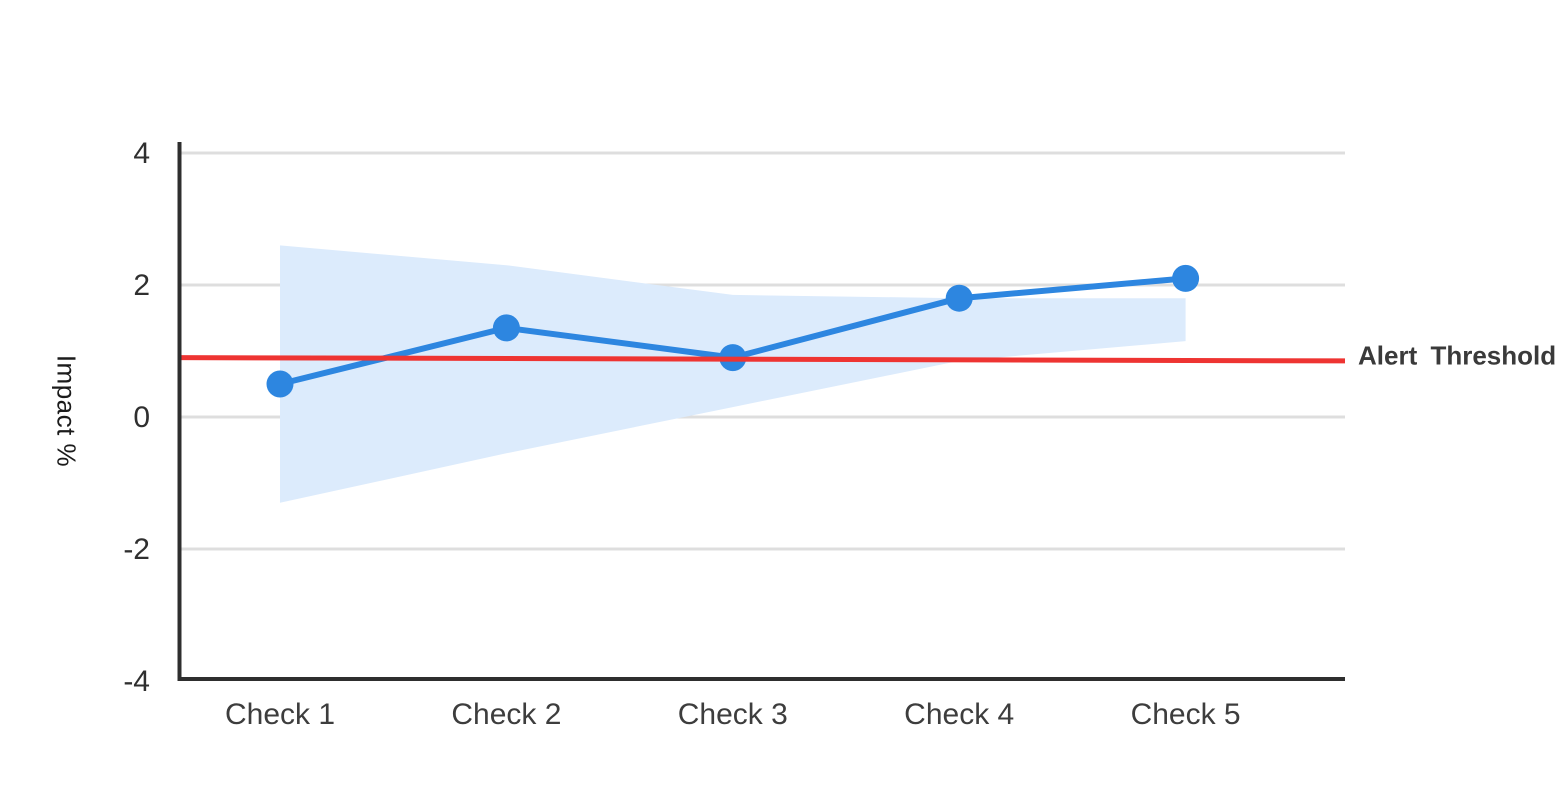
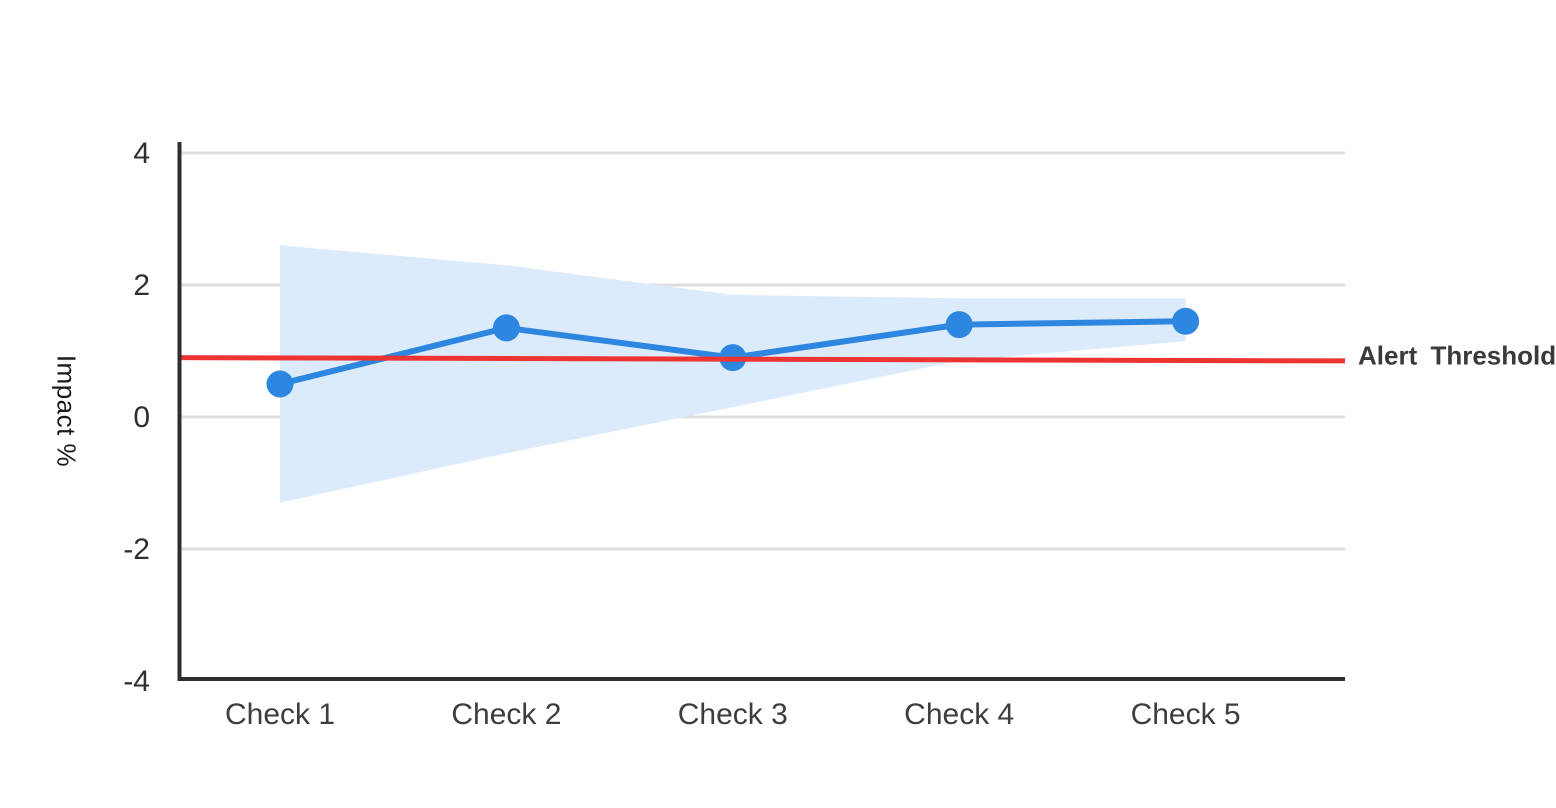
Check 4: 1.8 -> 1.4
Check 5: 2.1 -> 1.4
